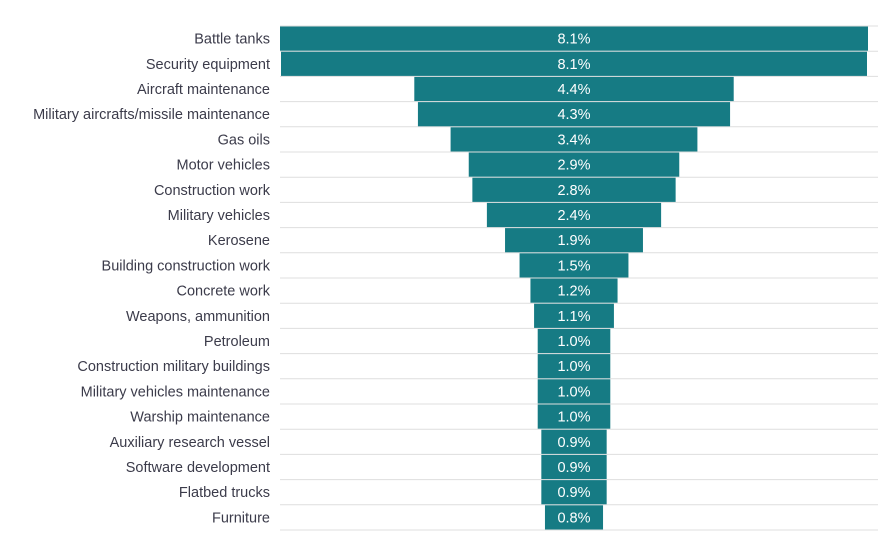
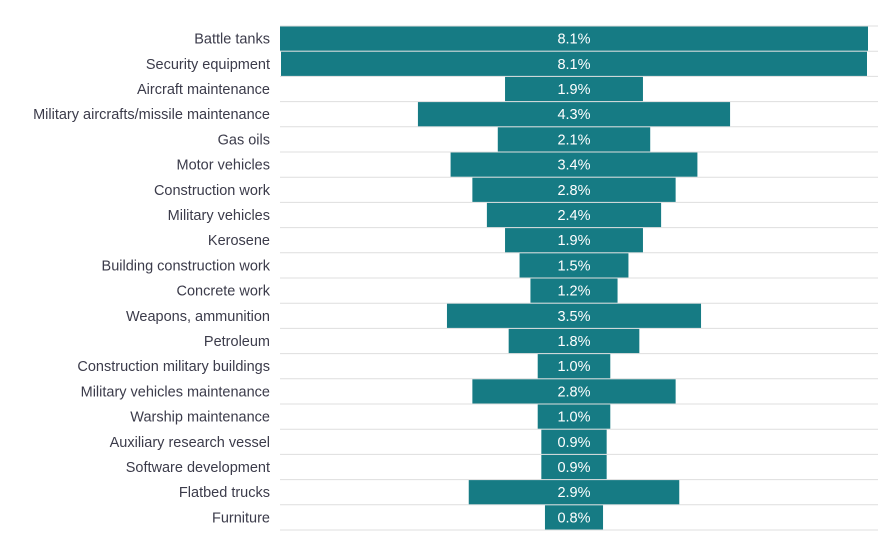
Aircraft maintenance: 4.4% -> 1.9%
Gas oils: 3.4% -> 2.1%
Motor vehicles: 2.9% -> 3.4%
Weapons, ammunition: 1.1% -> 3.5%
Petroleum: 1.0% -> 1.8%
Military vehicles maintenance: 1.0% -> 2.8%
Flatbed trucks: 0.9% -> 2.9%
